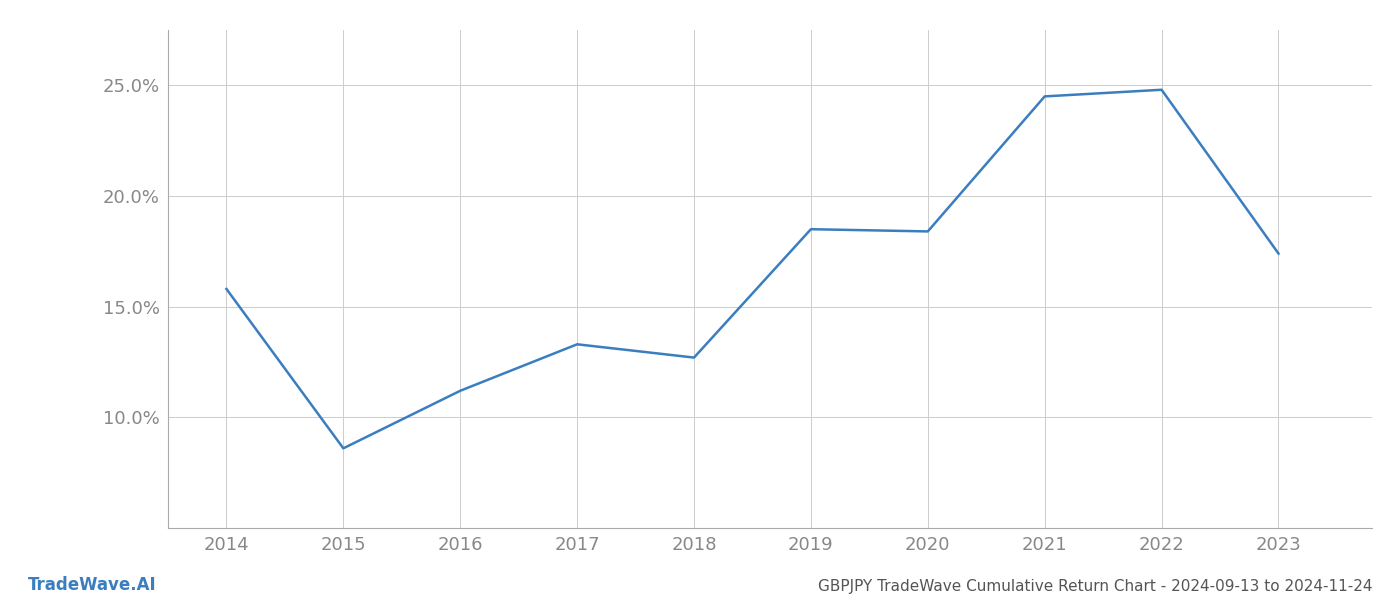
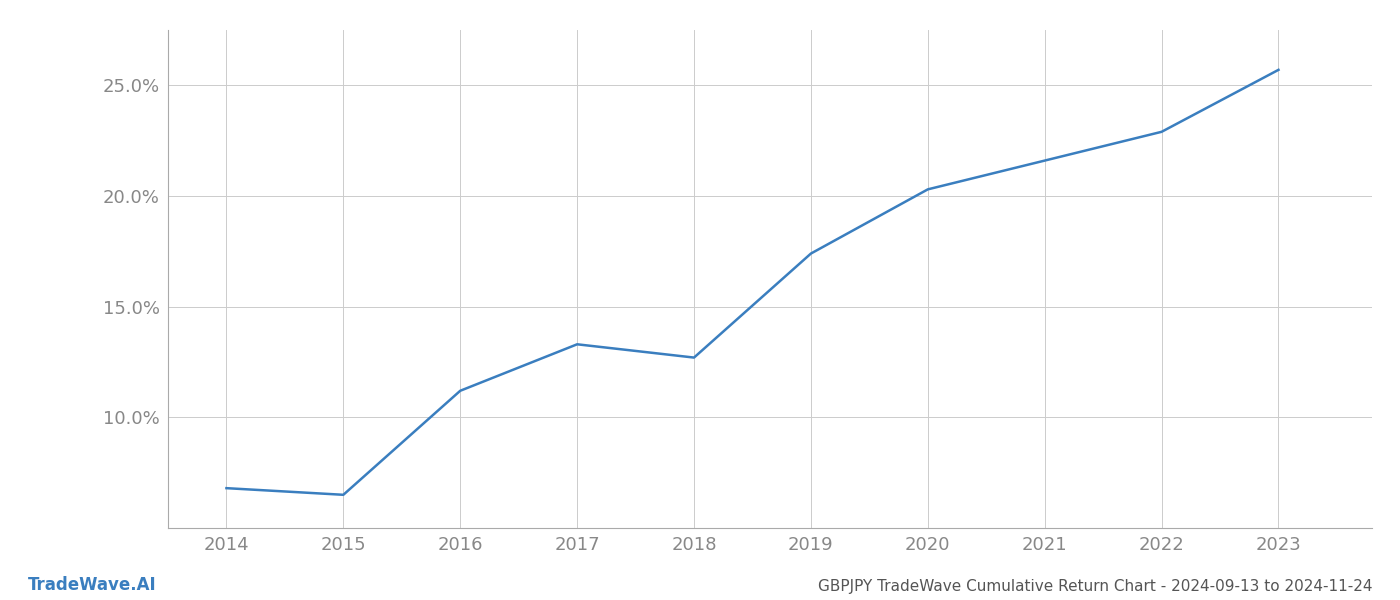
2014: 15.8% -> 6.8%
2015: 8.6% -> 6.5%
2019: 18.5% -> 17.4%
2020: 18.4% -> 20.3%
2021: 24.5% -> 21.6%
2022: 24.8% -> 22.9%
2023: 17.4% -> 25.7%
